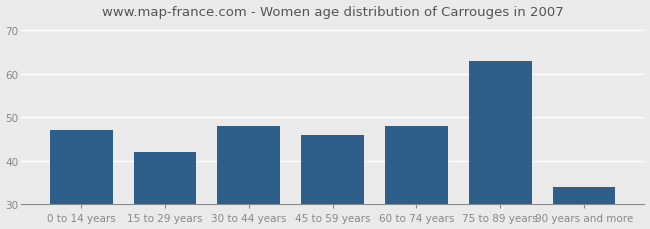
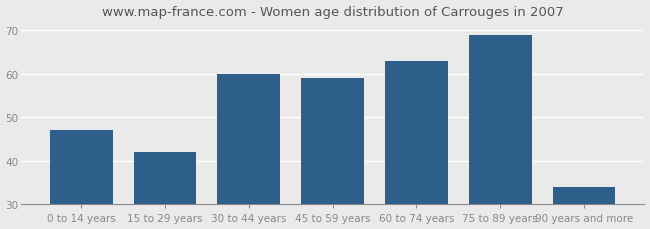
30 to 44 years: 48 -> 60
45 to 59 years: 46 -> 59
60 to 74 years: 48 -> 63
75 to 89 years: 63 -> 69
